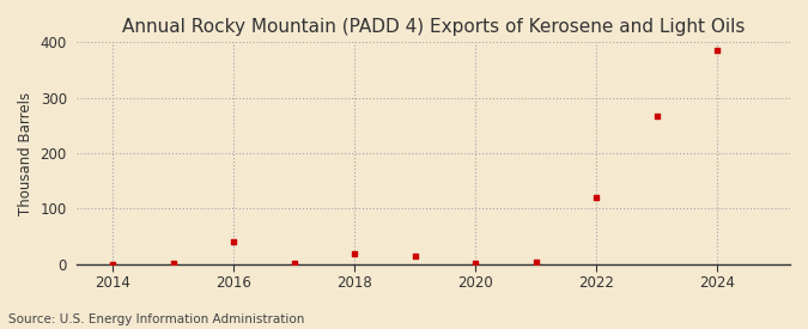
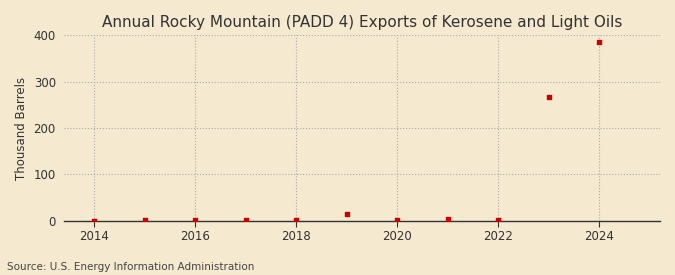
2016: 40 -> 1
2018: 20 -> 1
2022: 120 -> 1
